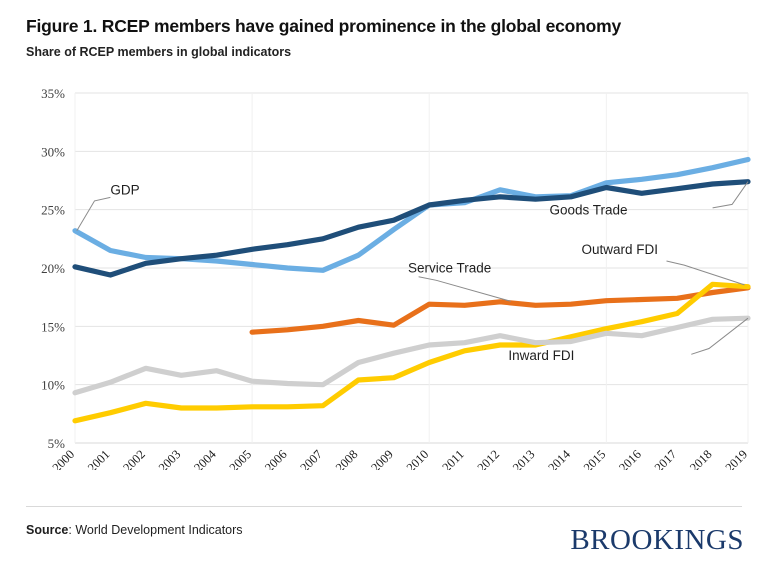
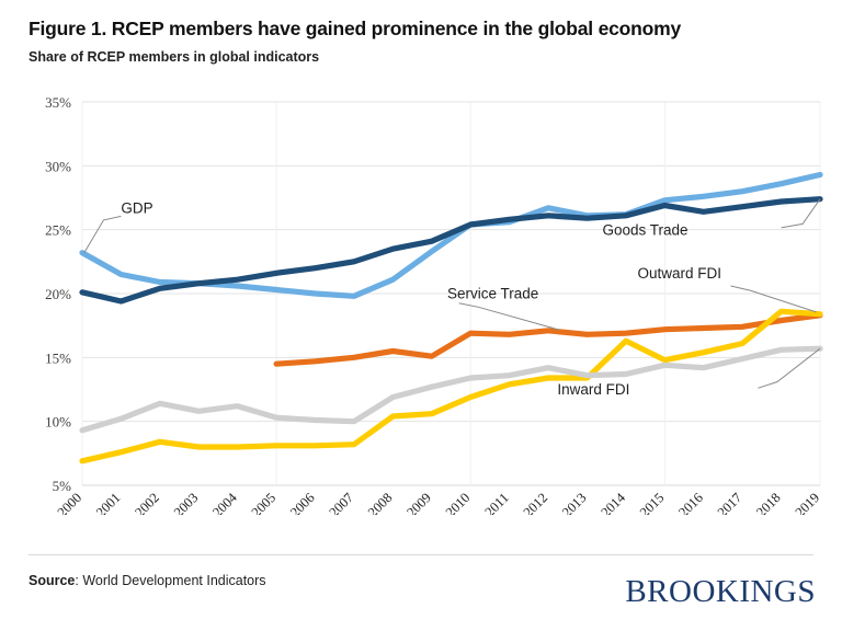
Outward FDI/2014: 14.1% -> 16.3%
